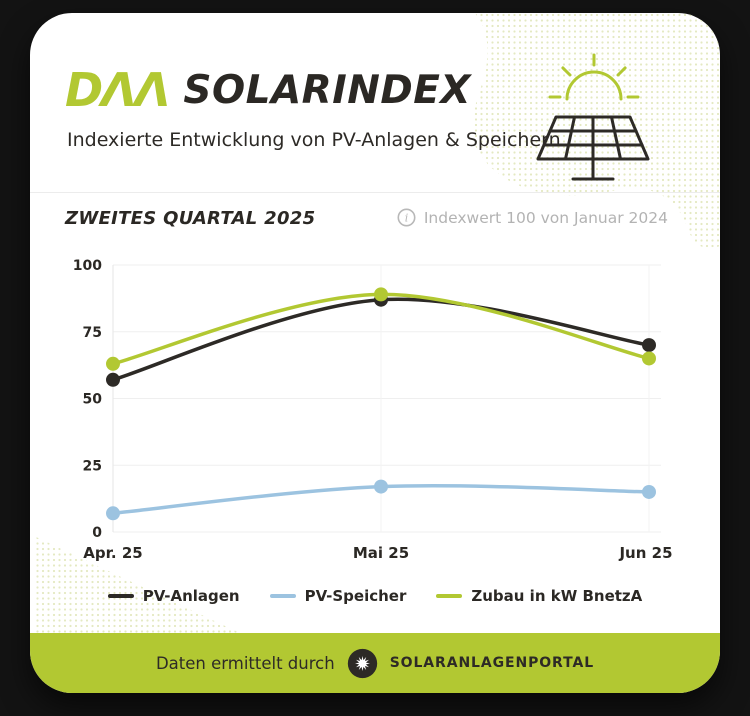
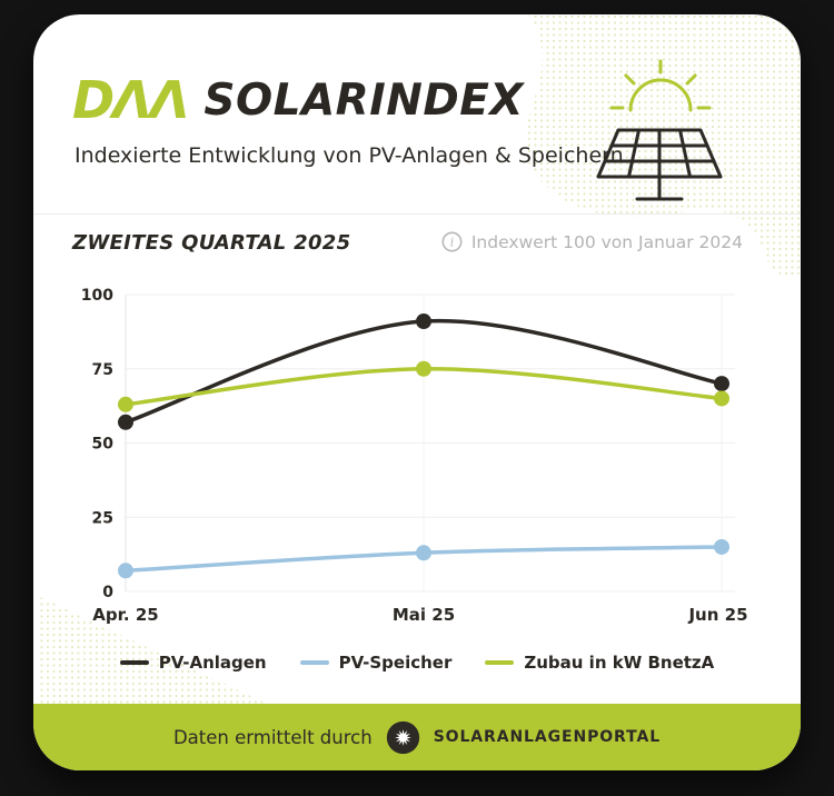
PV-Anlagen/Mai 25: 87 -> 91
PV-Speicher/Mai 25: 17 -> 13
Zubau in kW BnetzA/Mai 25: 89 -> 75
